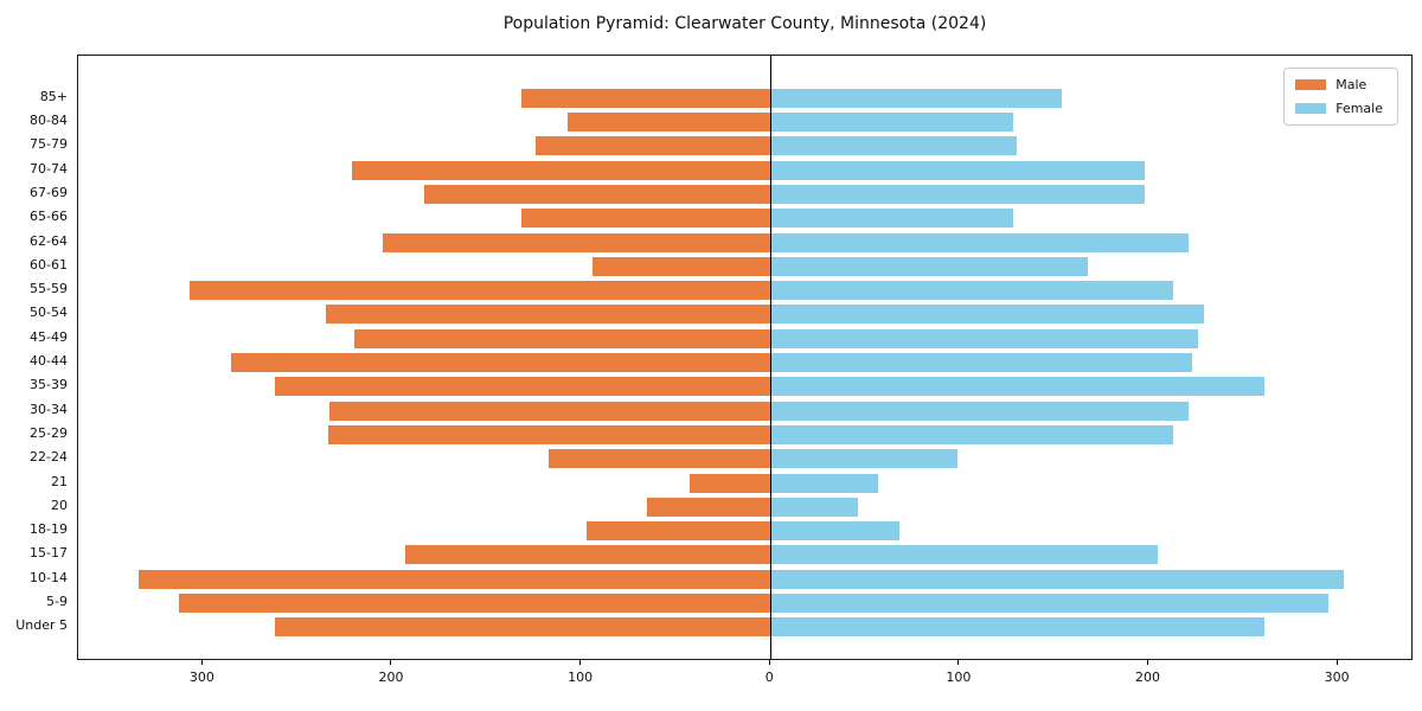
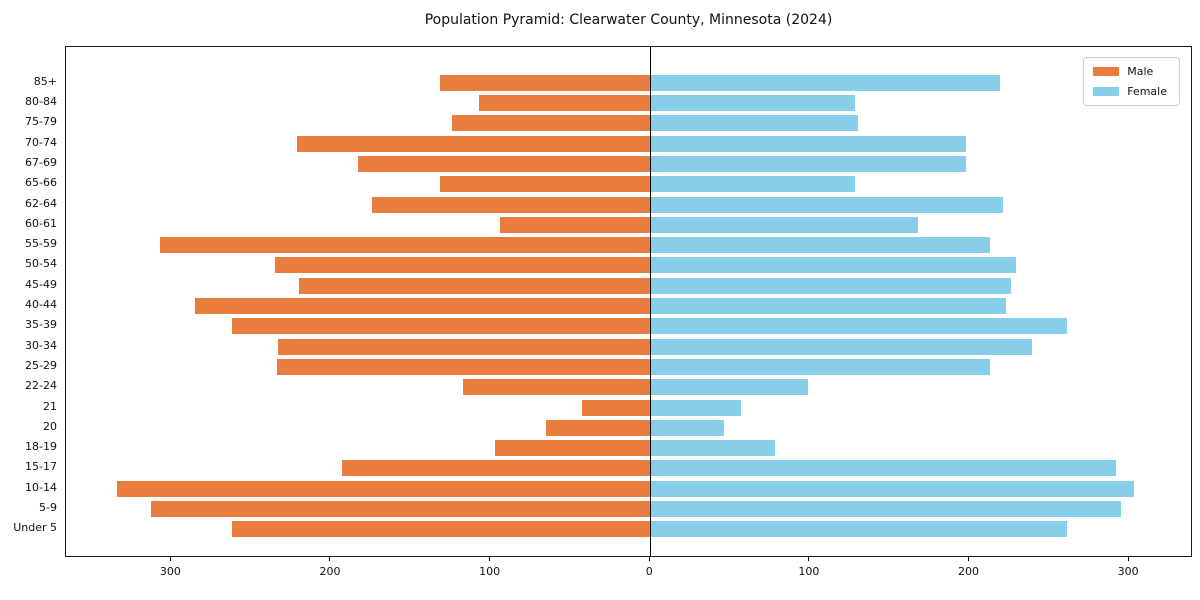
Female/85+: 154 -> 219
Male/62-64: 205 -> 174
Female/30-34: 221 -> 239
Female/18-19: 68 -> 78
Female/15-17: 205 -> 292
